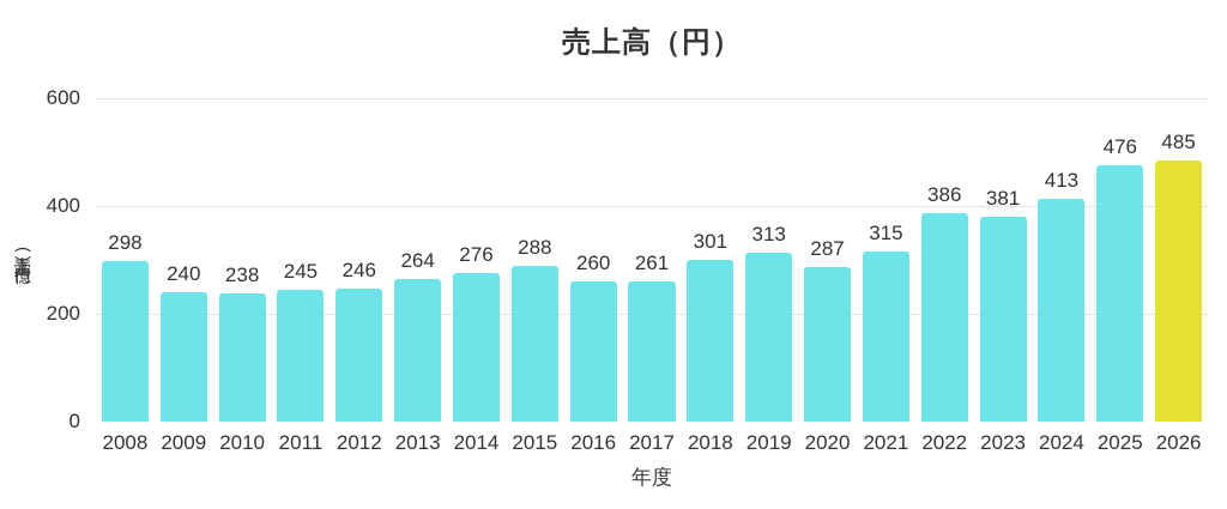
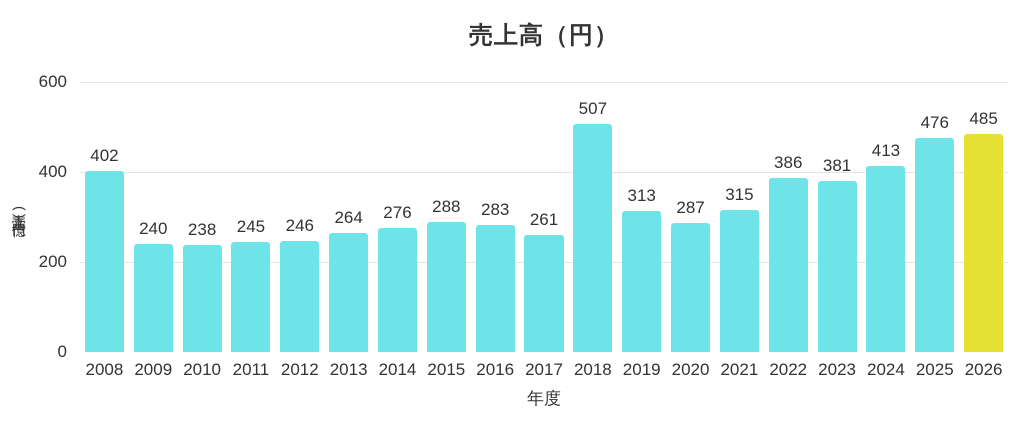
2008: 298 -> 402
2016: 260 -> 283
2018: 301 -> 507
